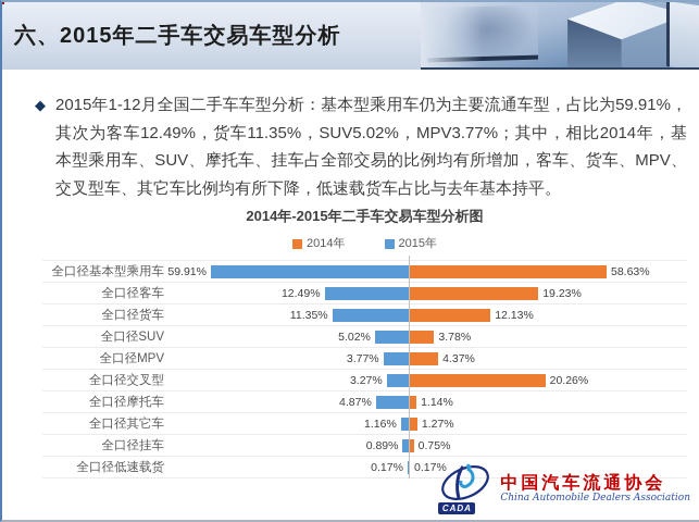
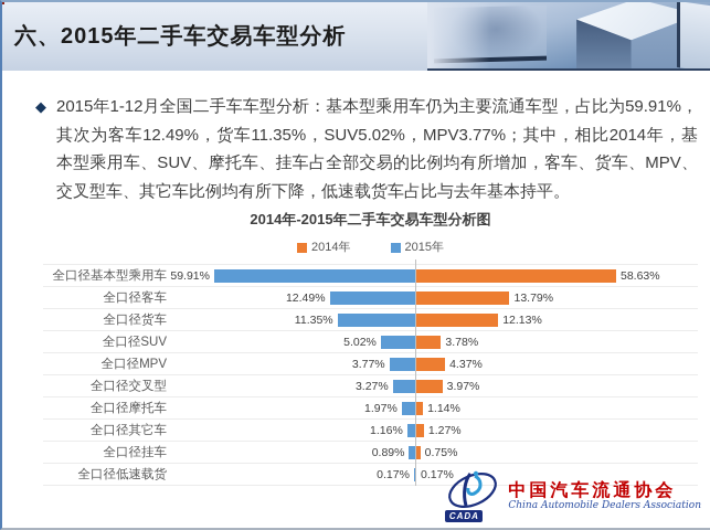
2014年/全口径客车: 19.23% -> 13.79%
2014年/全口径交叉型: 20.26% -> 3.97%
2015年/全口径摩托车: 4.87% -> 1.97%
